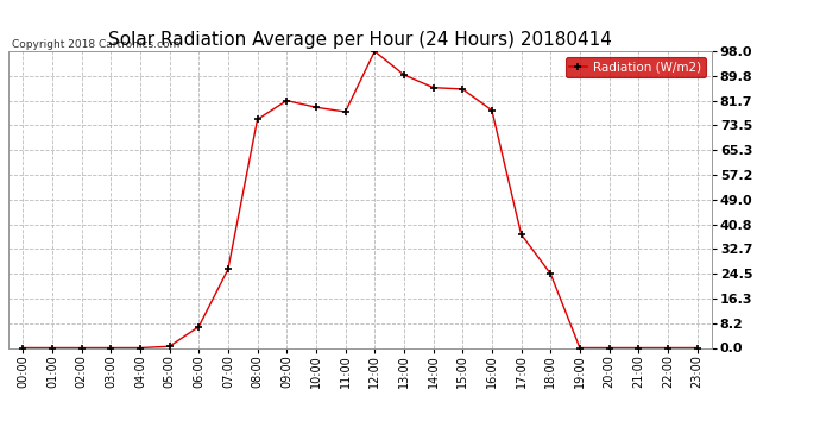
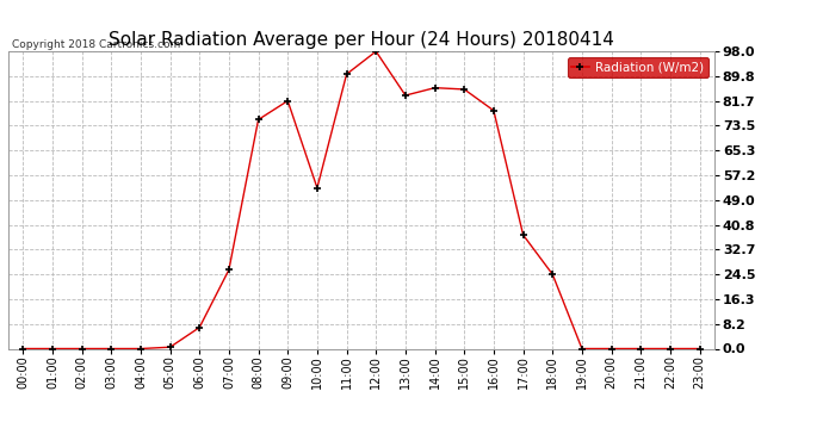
10:00: 79.5 -> 53.0
11:00: 78.0 -> 90.5
13:00: 90.2 -> 83.5
